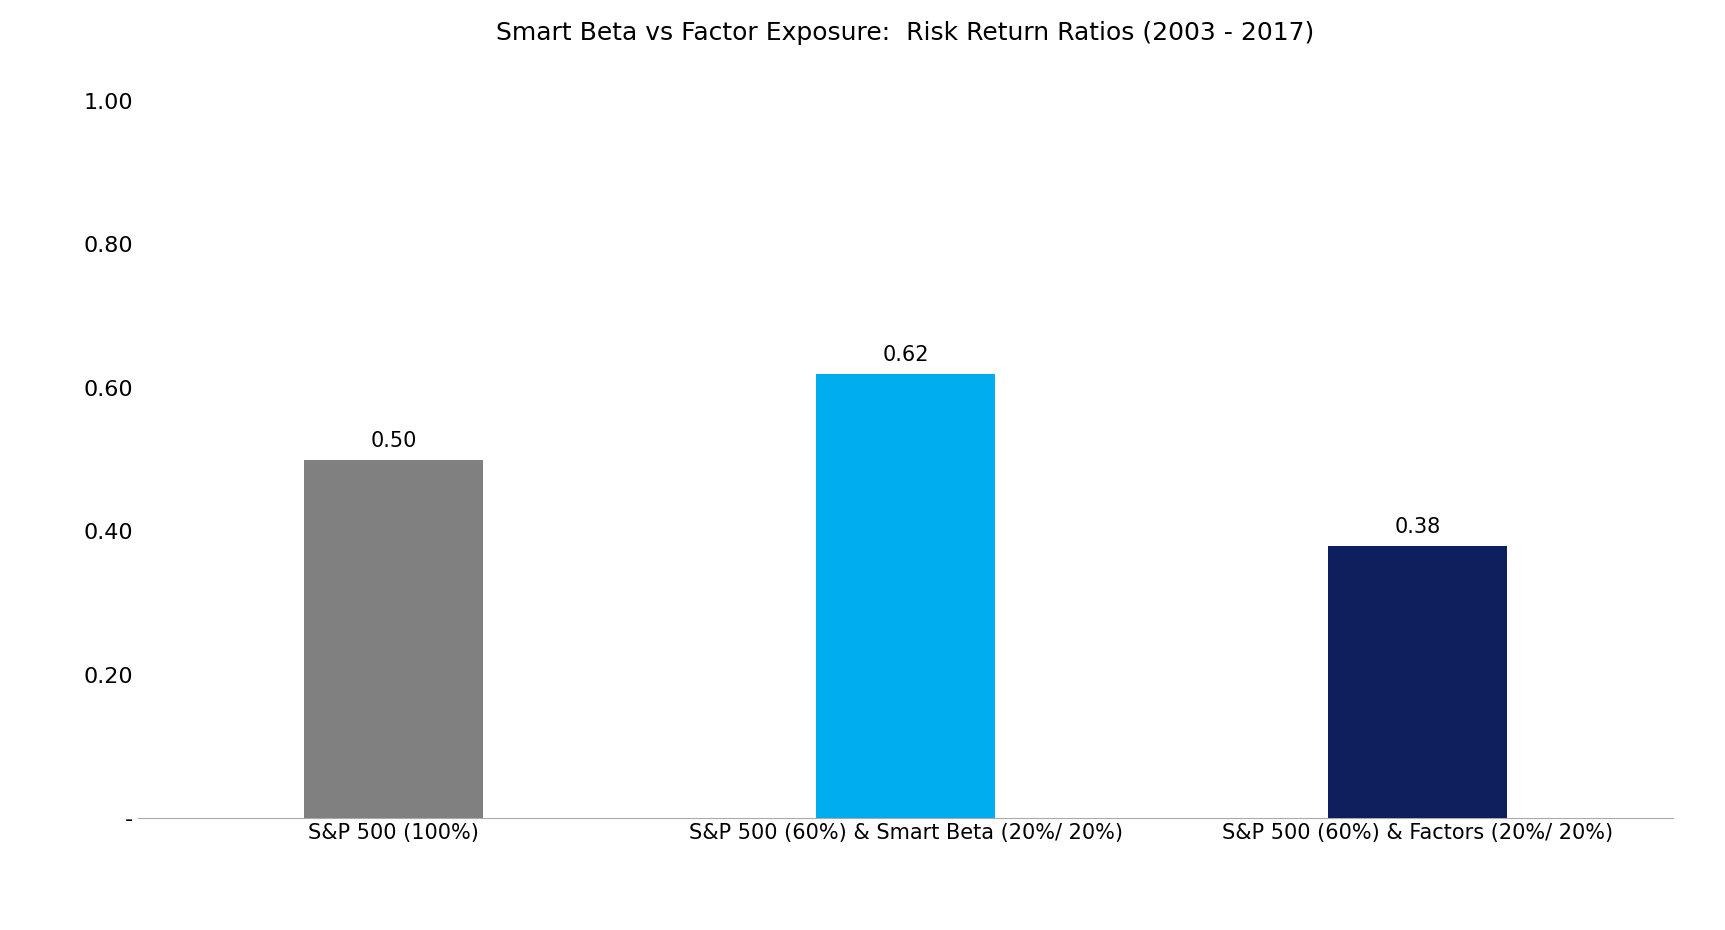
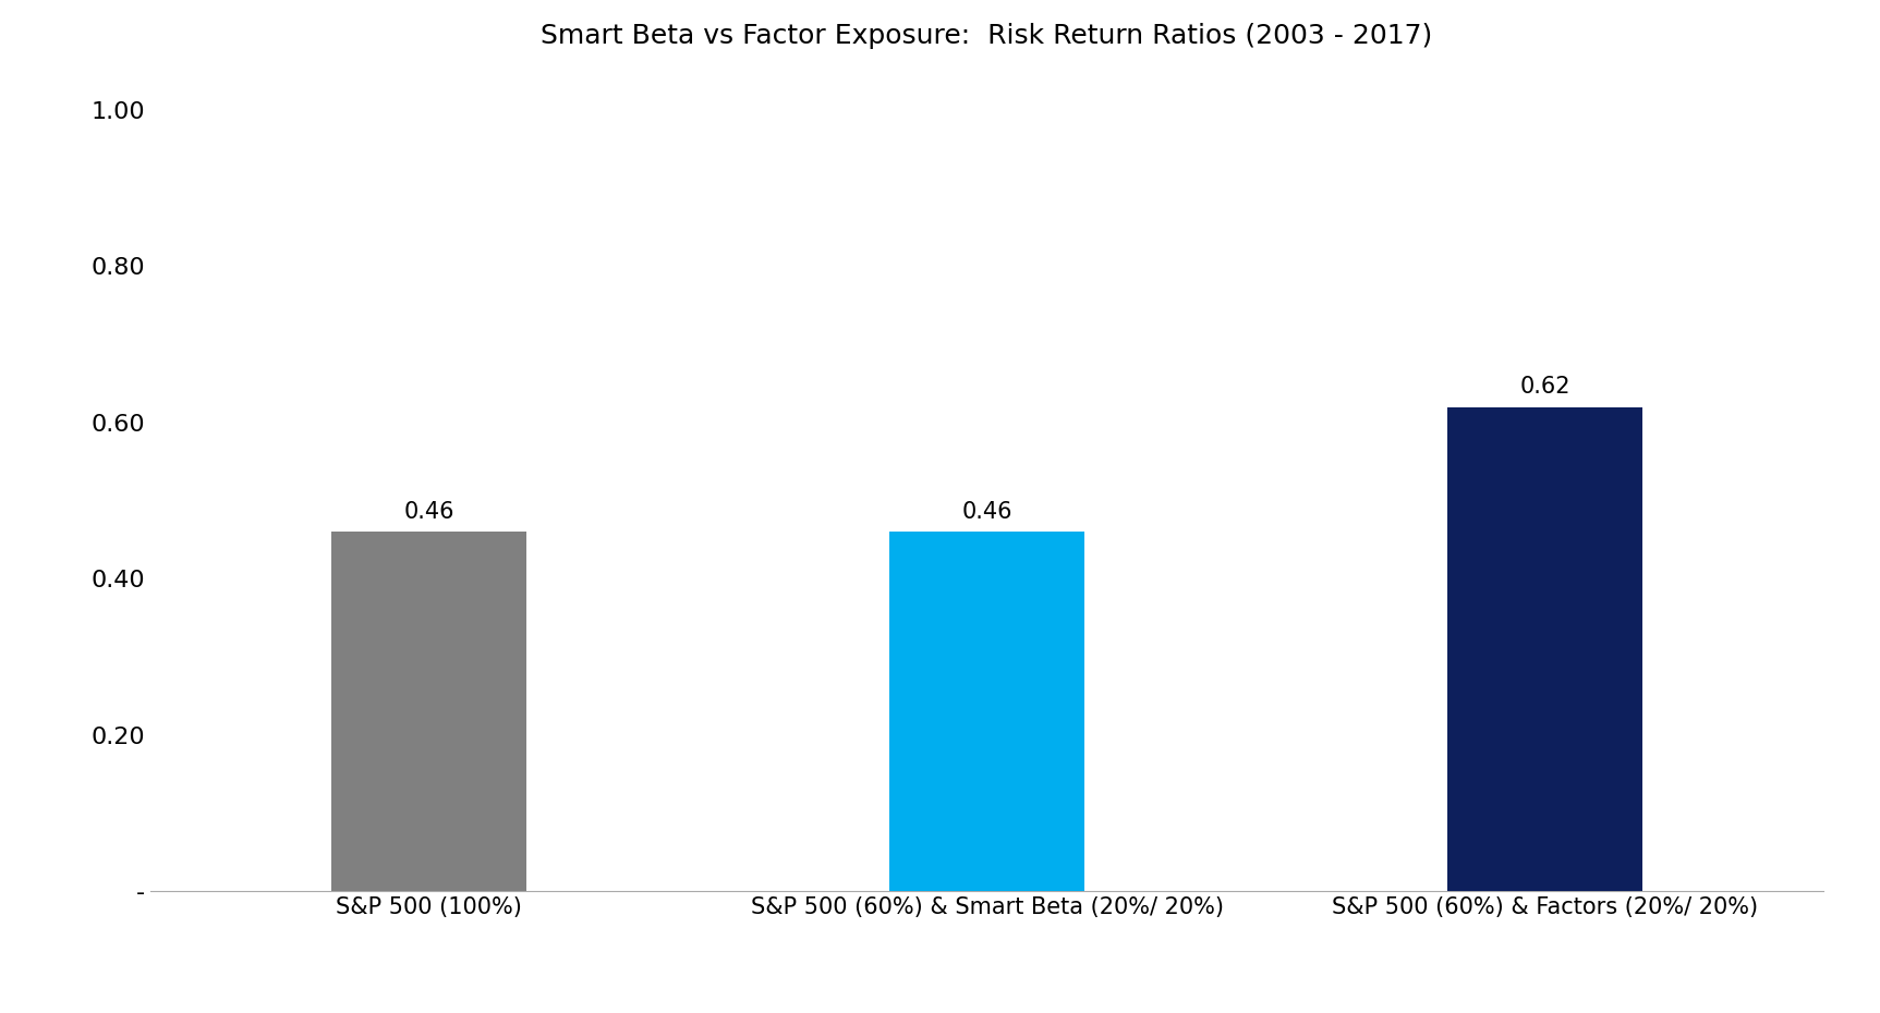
S&P 500 (100%): 0.50 -> 0.46
S&P 500 (60%) & Smart Beta (20%/ 20%): 0.62 -> 0.46
S&P 500 (60%) & Factors (20%/ 20%): 0.38 -> 0.62
